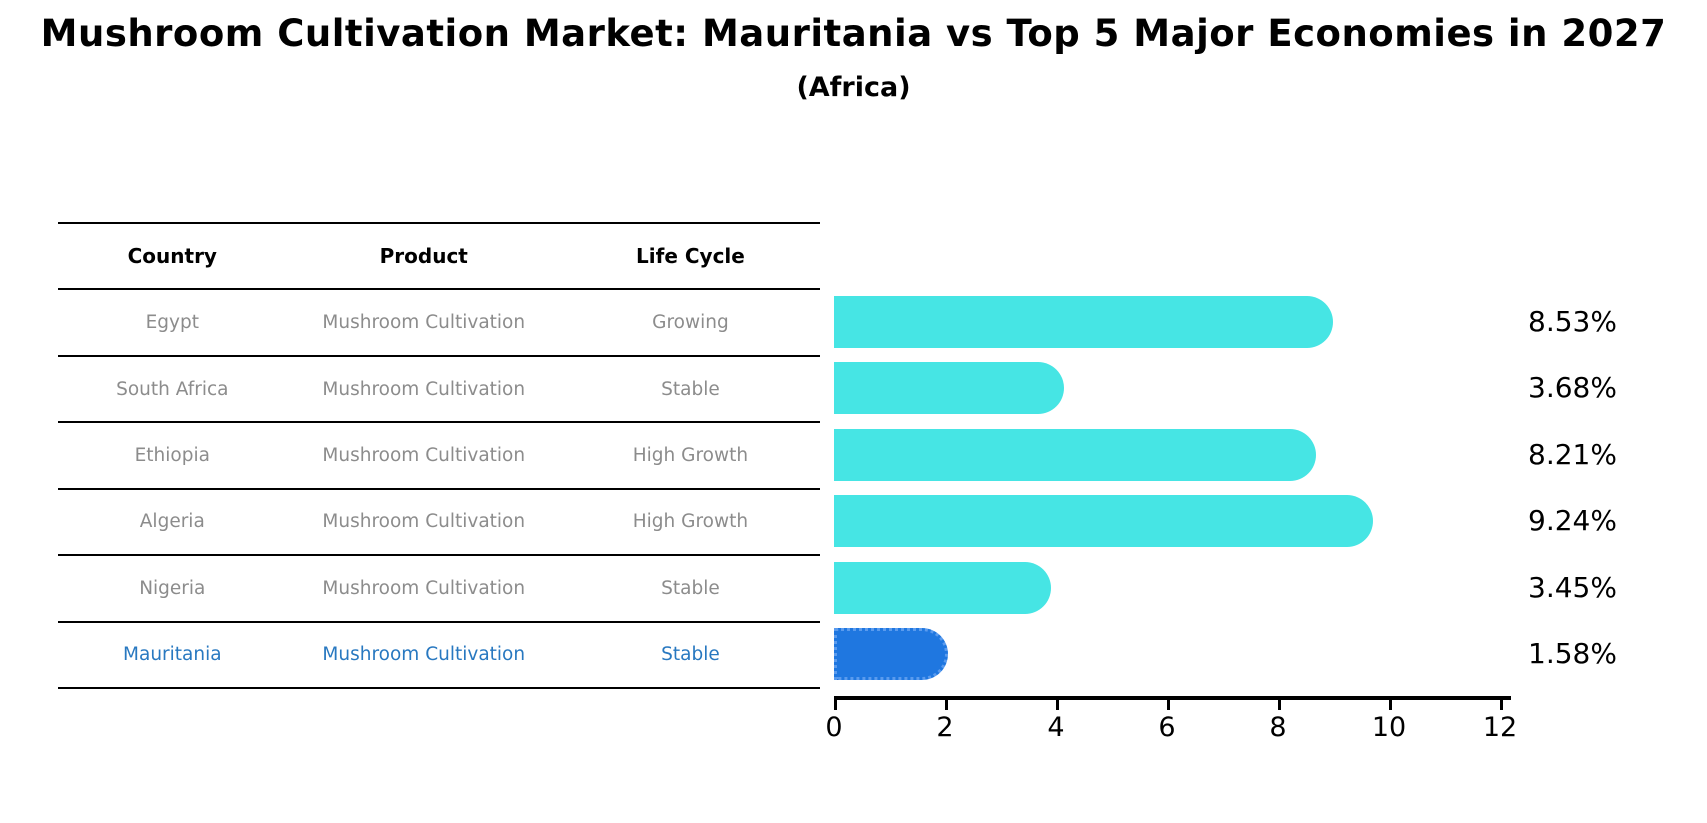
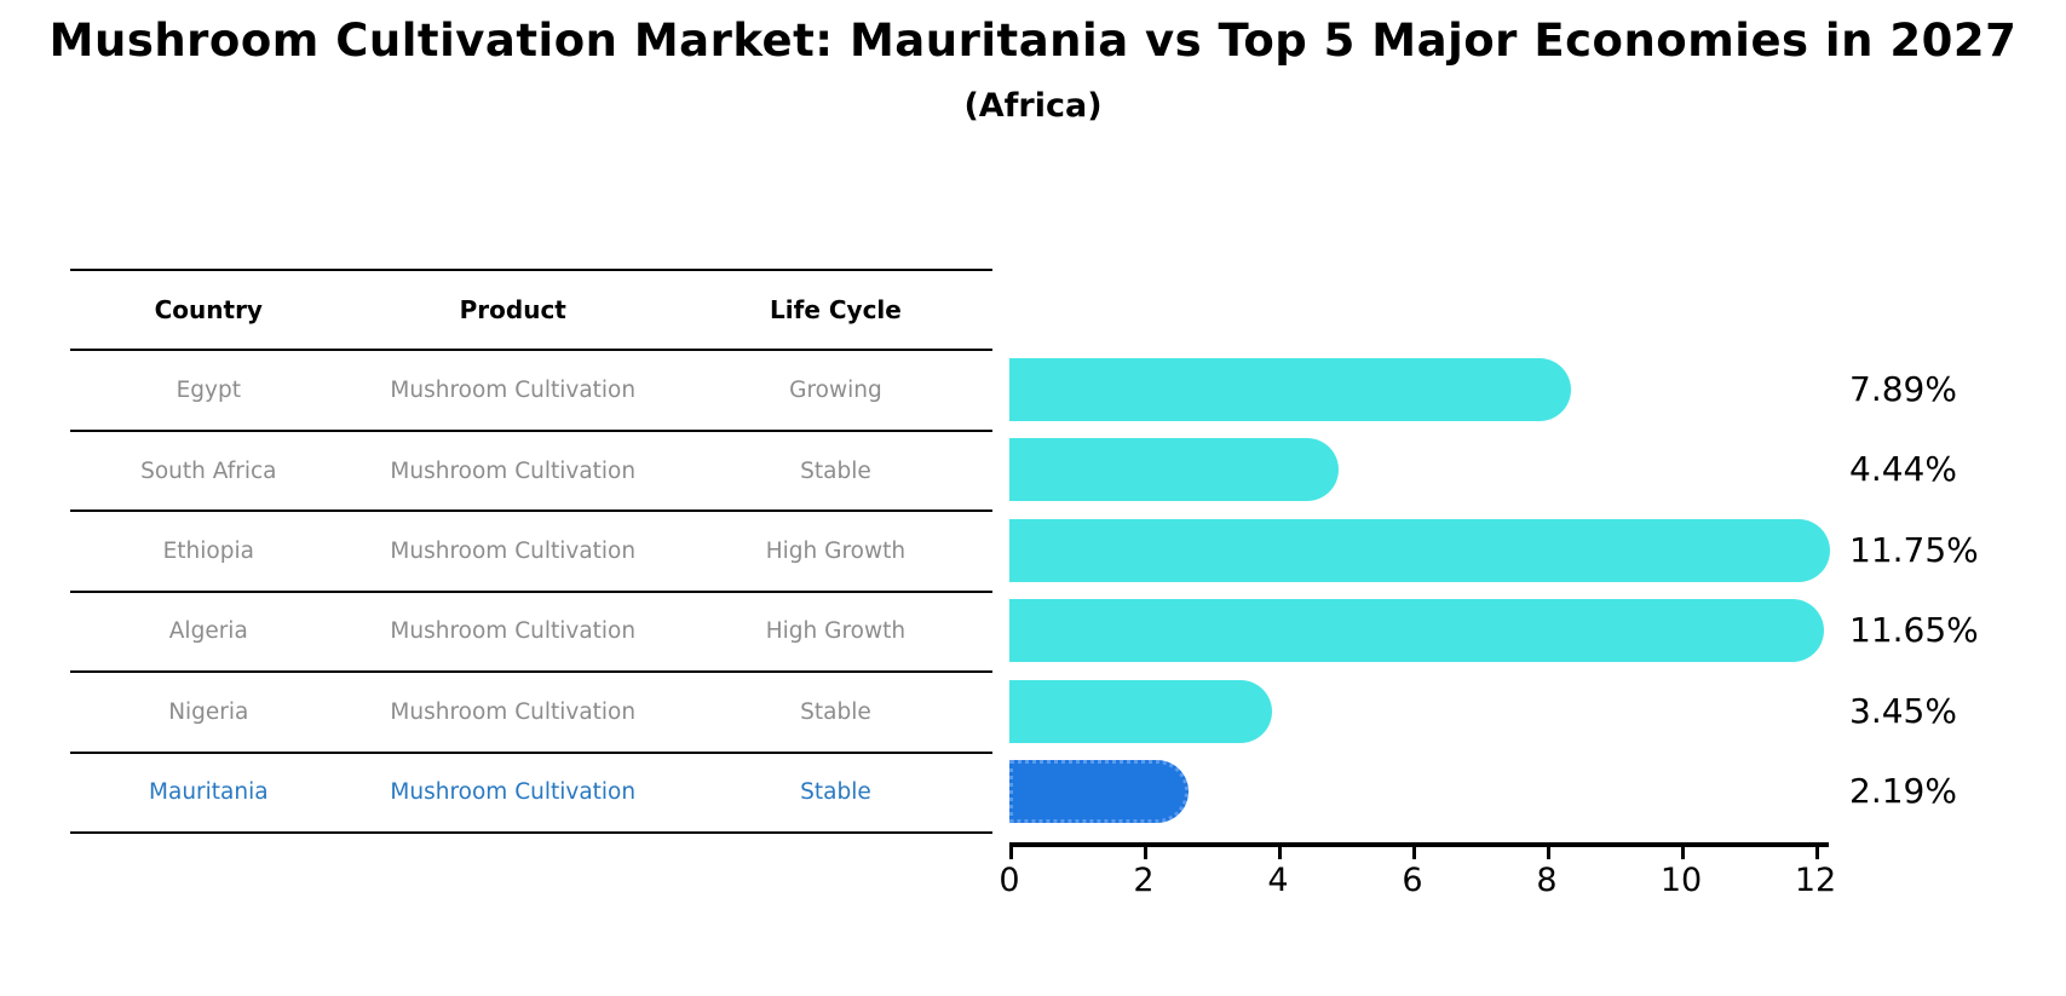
Egypt: 8.53% -> 7.89%
South Africa: 3.68% -> 4.44%
Ethiopia: 8.21% -> 11.75%
Algeria: 9.24% -> 11.65%
Mauritania: 1.58% -> 2.19%
